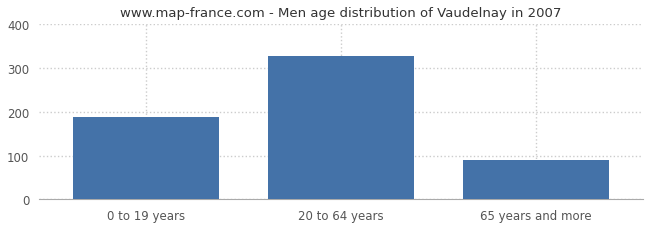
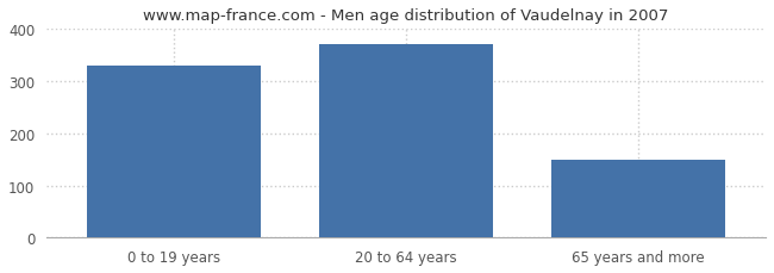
0 to 19 years: 187 -> 330
20 to 64 years: 328 -> 370
65 years and more: 90 -> 150
